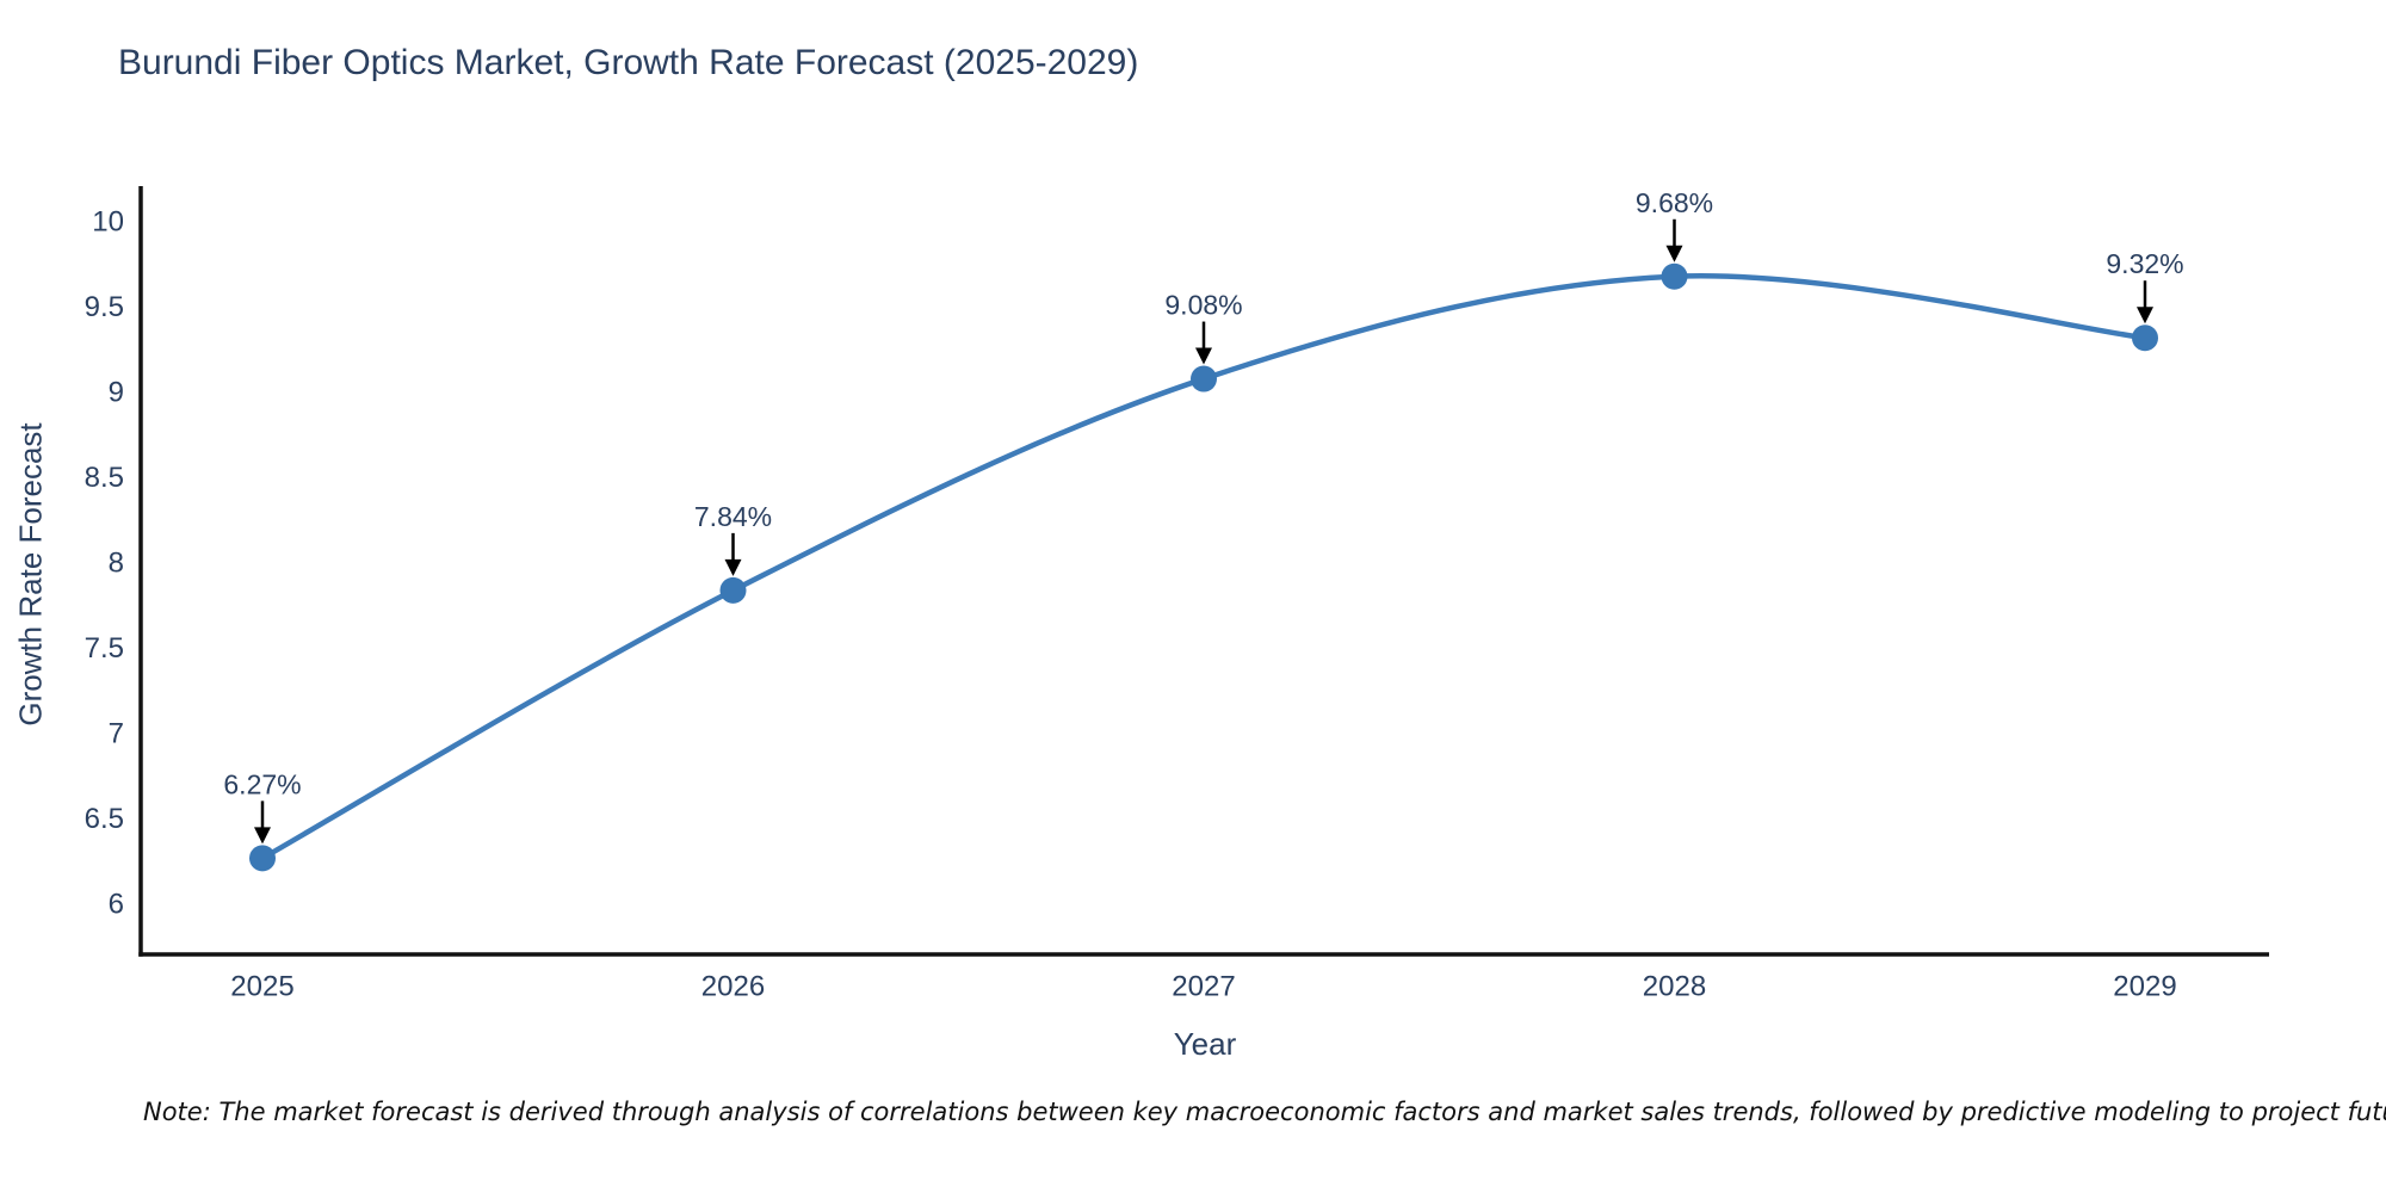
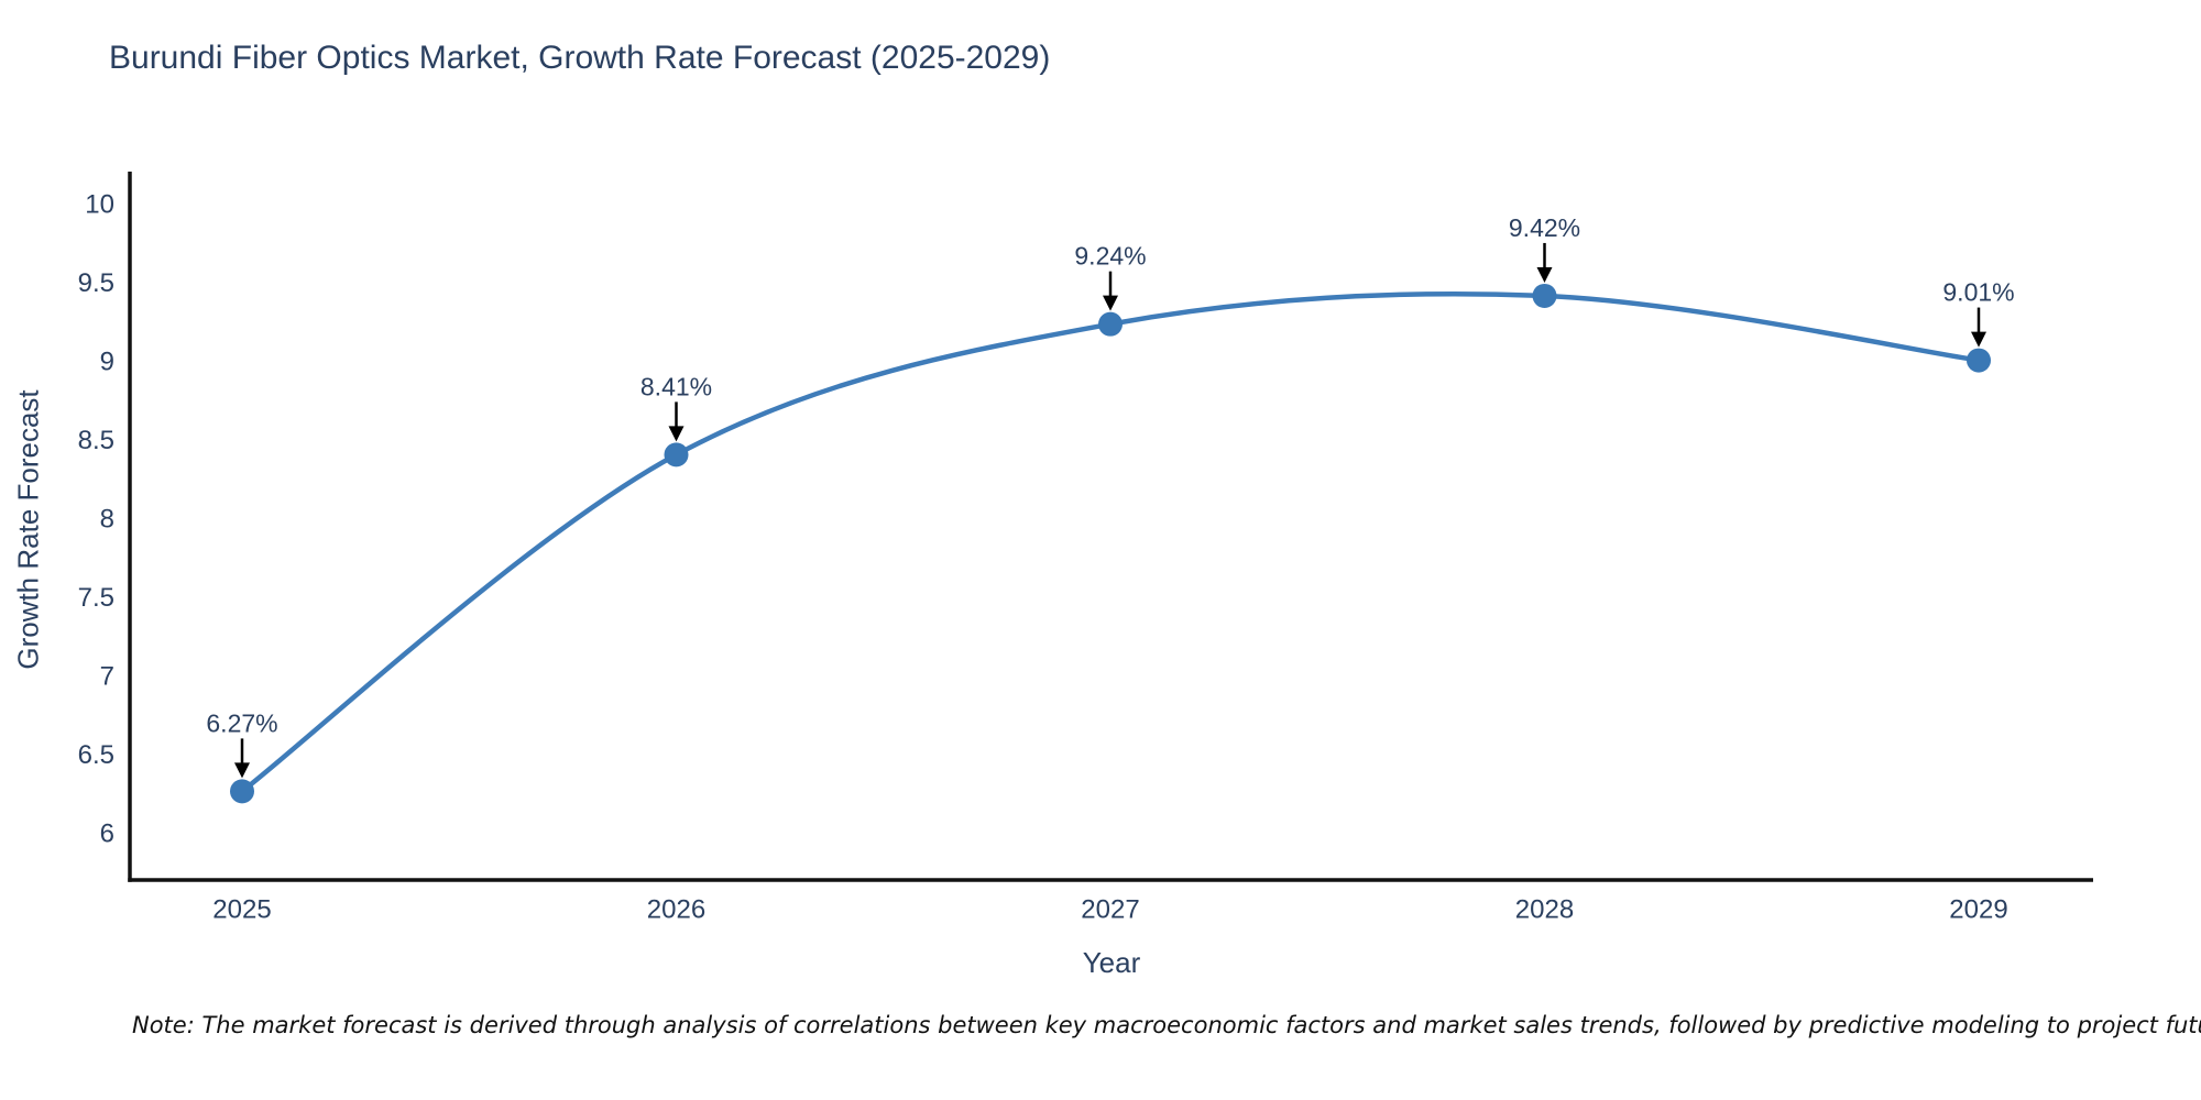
2026: 7.84% -> 8.41%
2027: 9.08% -> 9.24%
2028: 9.68% -> 9.42%
2029: 9.32% -> 9.01%
